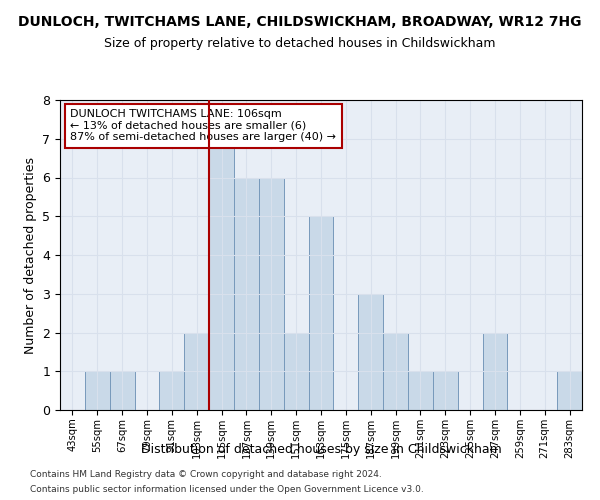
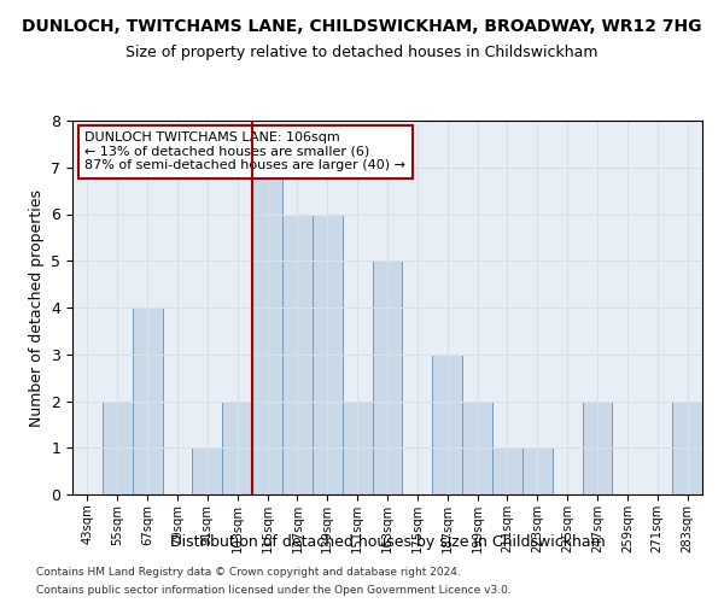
55sqm: 1 -> 2
67sqm: 1 -> 4
283sqm: 1 -> 2
